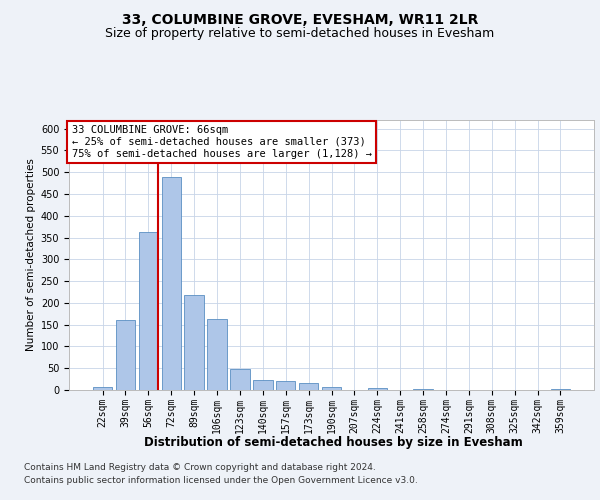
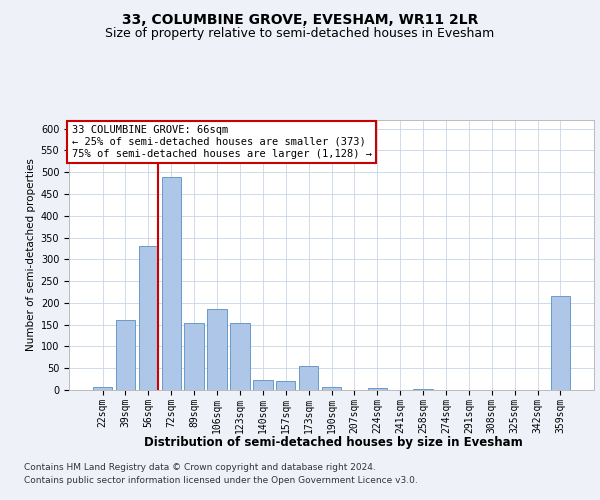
56sqm: 363 -> 330
89sqm: 218 -> 155
106sqm: 163 -> 185
123sqm: 48 -> 155
173sqm: 15 -> 55
359sqm: 3 -> 215
